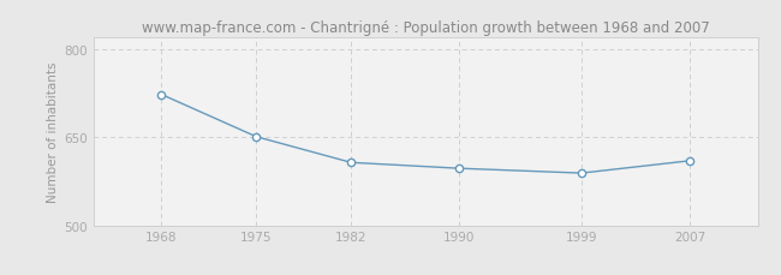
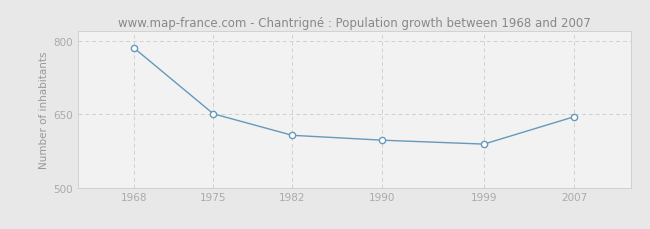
1968: 723 -> 785
2007: 610 -> 645
